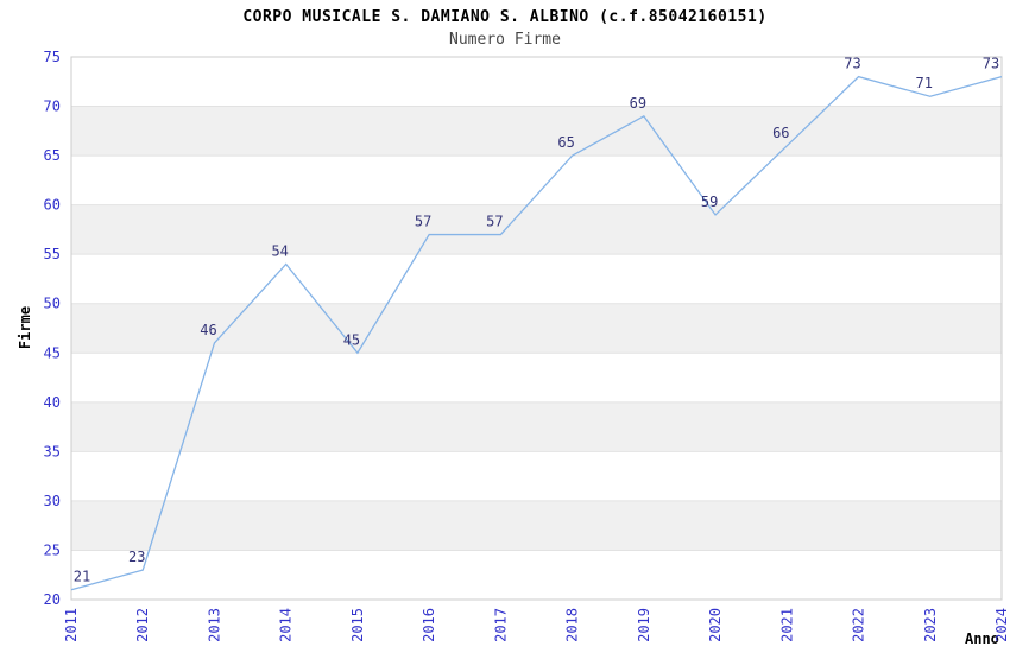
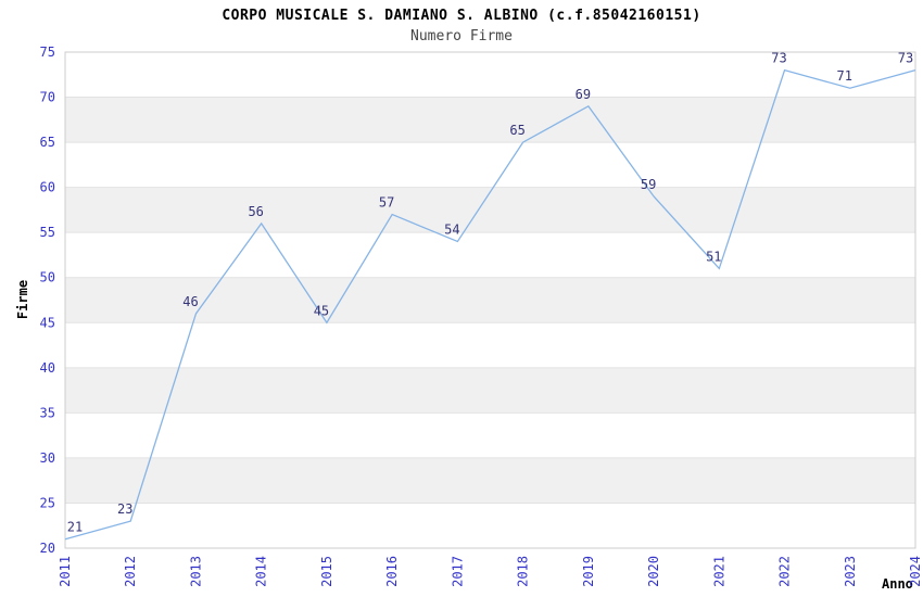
2014: 54 -> 56
2017: 57 -> 54
2021: 66 -> 51
